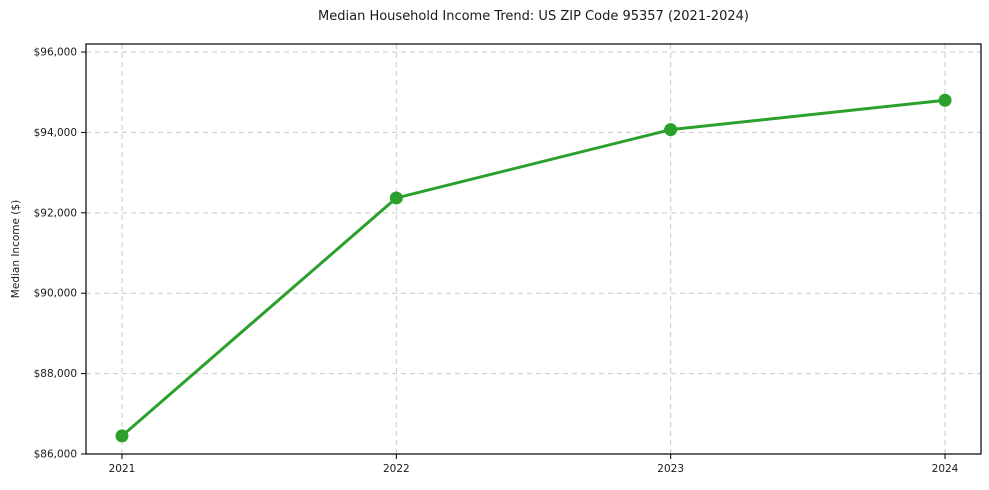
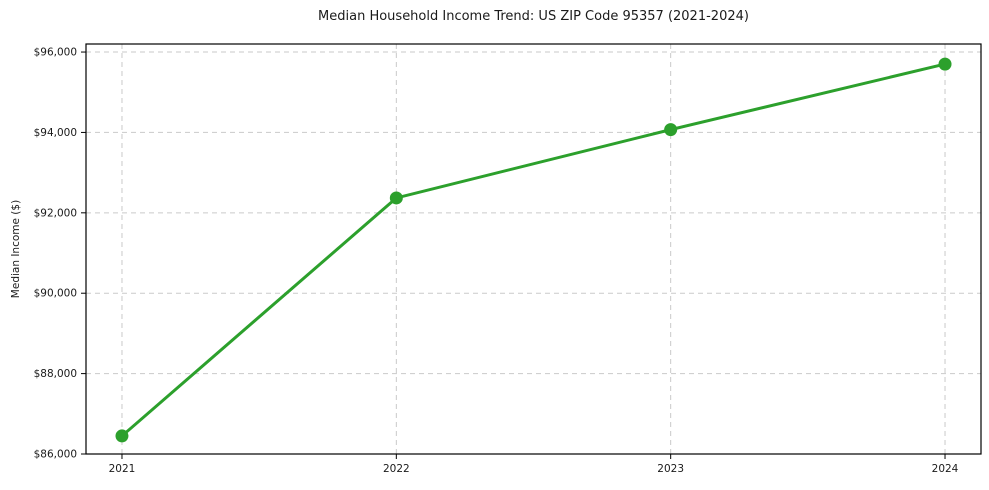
2024: $94800 -> $95700
